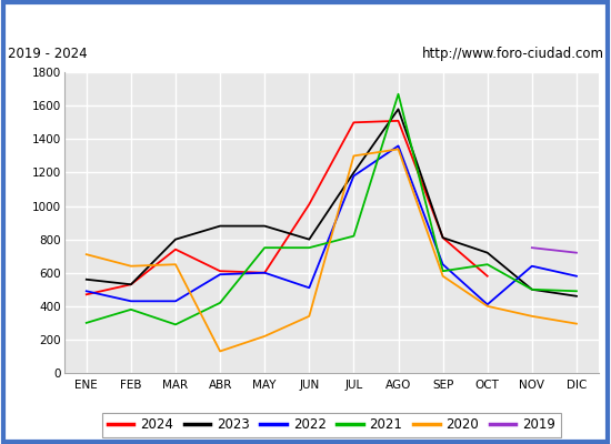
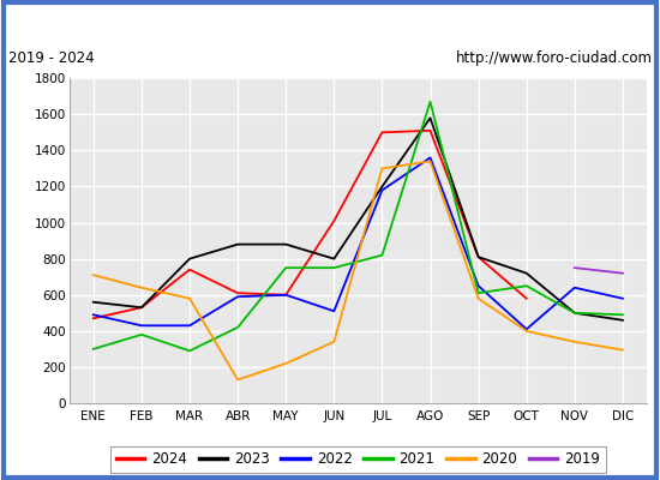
2020/MAR: 650 -> 580
